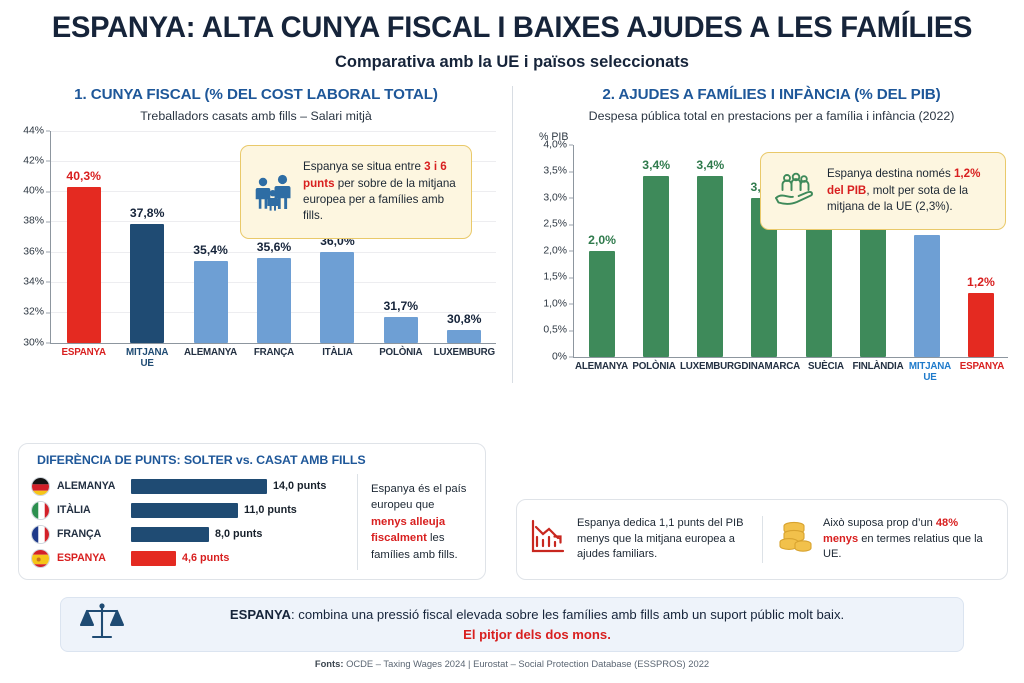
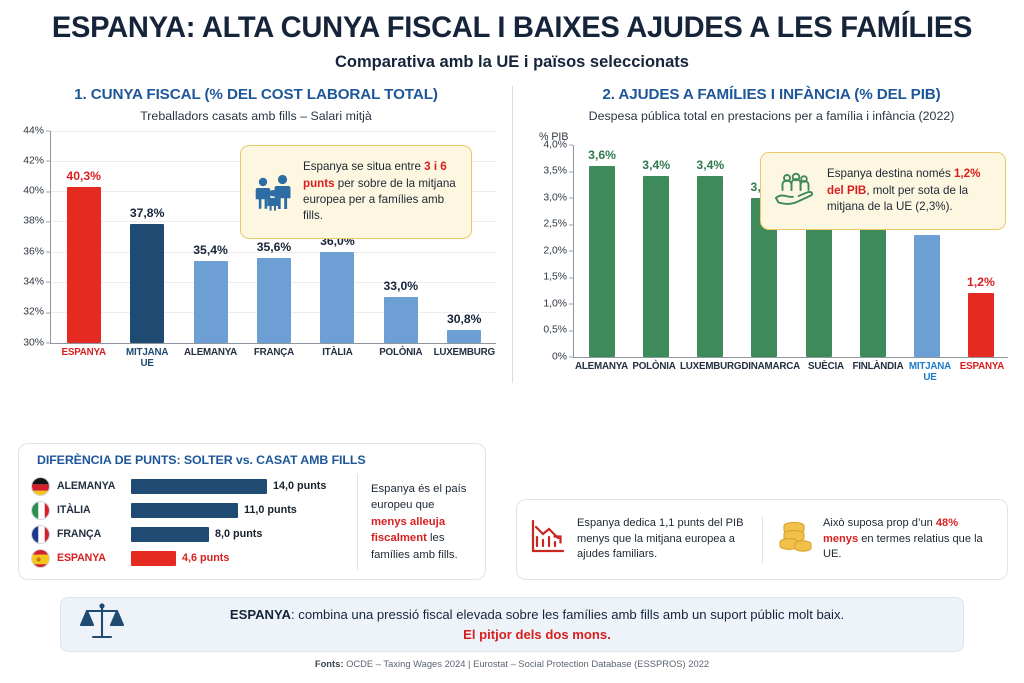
1. CUNYA FISCAL (% DEL COST LABORAL TOTAL)/POLÒNIA: 31,7% -> 33,0%
2. AJUDES A FAMÍLIES I INFÀNCIA (% DEL PIB)/ALEMANYA: 2,0% -> 3,6%
